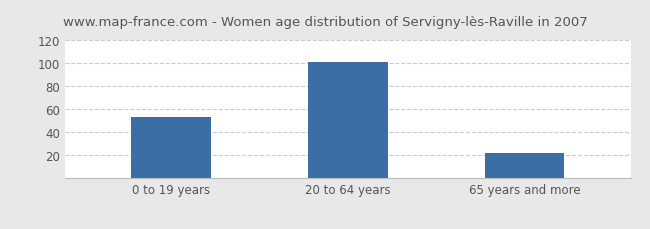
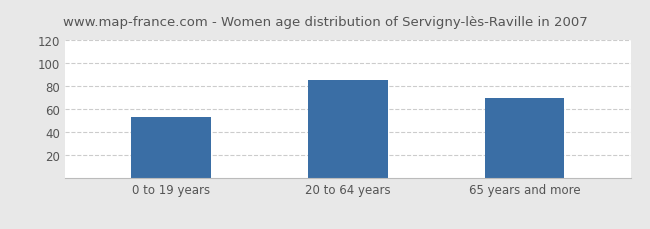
20 to 64 years: 101 -> 86
65 years and more: 22 -> 70
